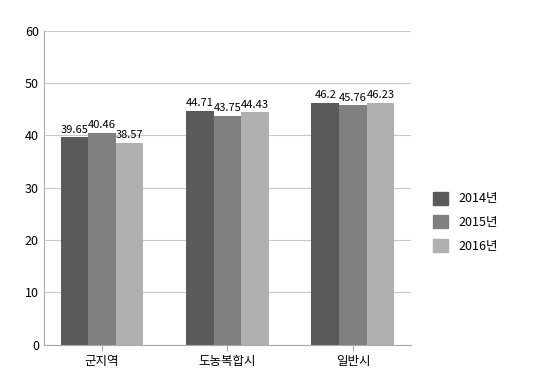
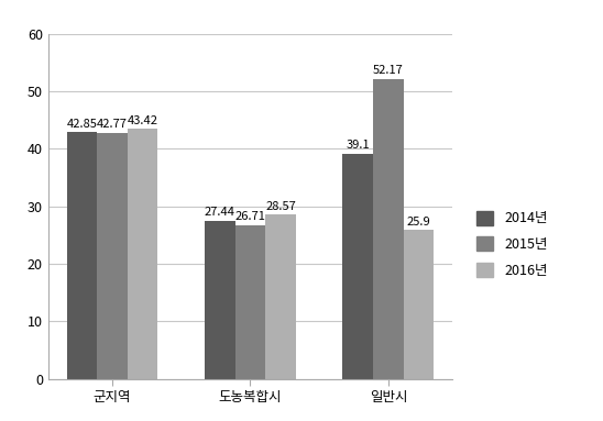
2014년/군지역: 39.65 -> 42.85
2015년/군지역: 40.46 -> 42.77
2016년/군지역: 38.57 -> 43.42
2014년/도농복합시: 44.71 -> 27.44
2015년/도농복합시: 43.75 -> 26.71
2016년/도농복합시: 44.43 -> 28.57
2014년/일반시: 46.2 -> 39.1
2015년/일반시: 45.76 -> 52.17
2016년/일반시: 46.23 -> 25.9
